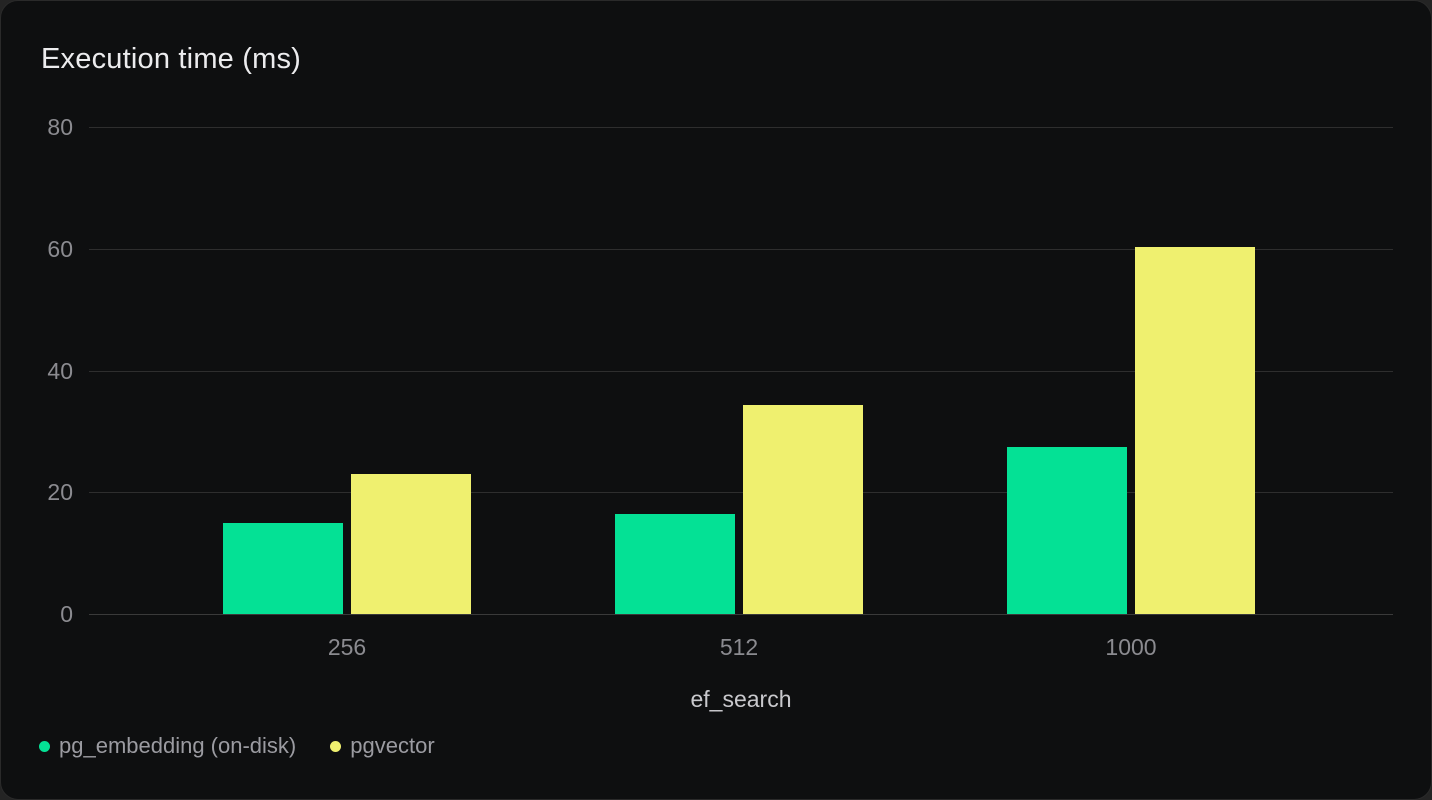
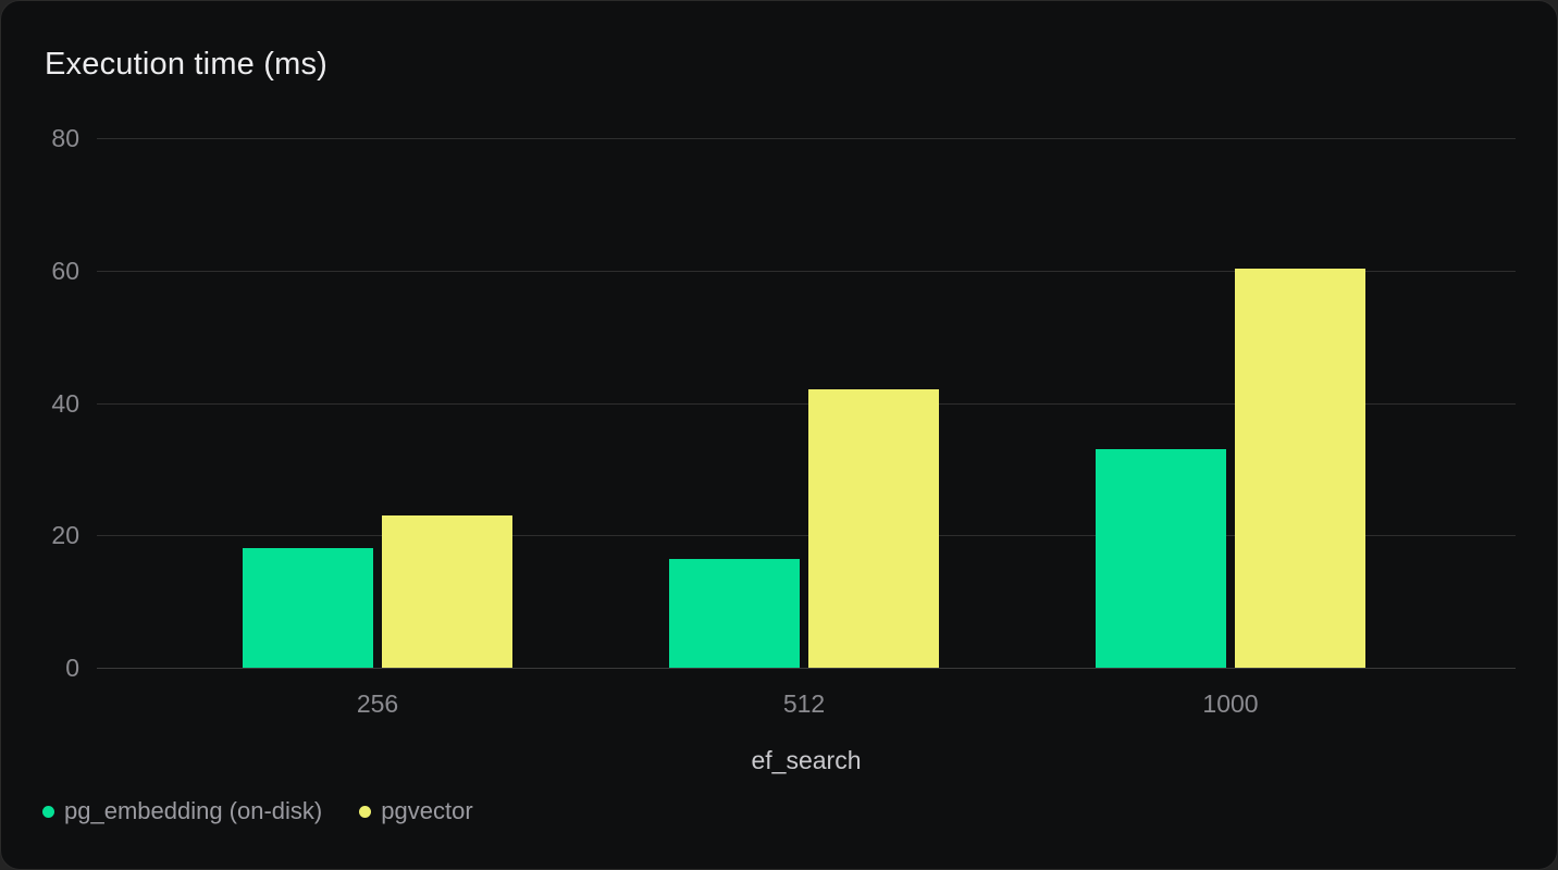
pg_embedding (on-disk)/256: 15 -> 18
pgvector/512: 34 -> 42
pg_embedding (on-disk)/1000: 28 -> 33
